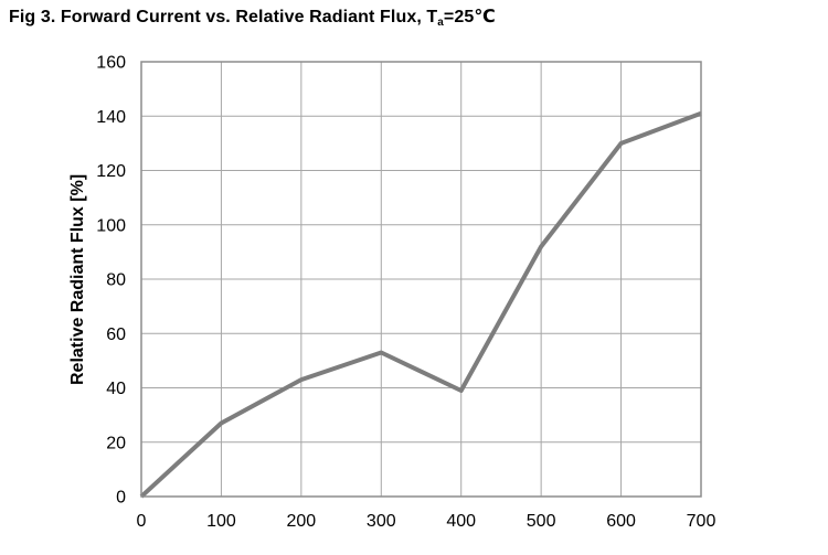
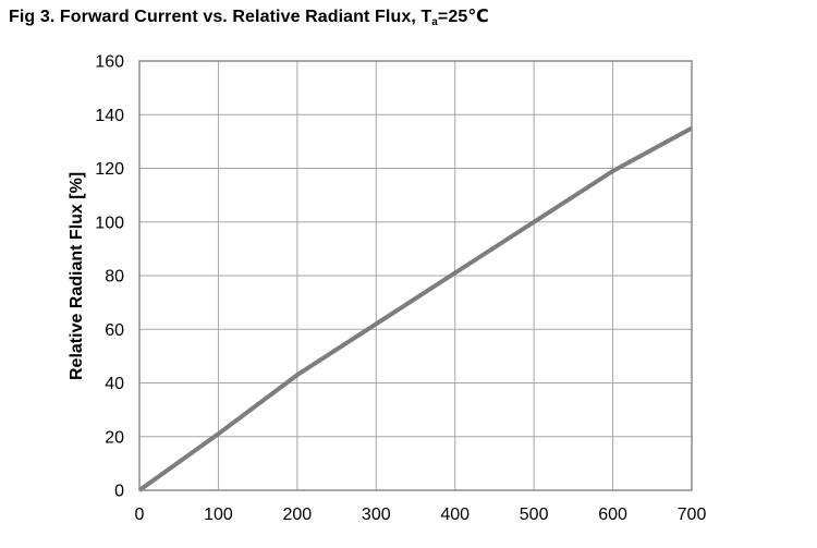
100: 27 -> 21
300: 53 -> 62
400: 39 -> 81
500: 92 -> 100
600: 130 -> 119
700: 141 -> 135
